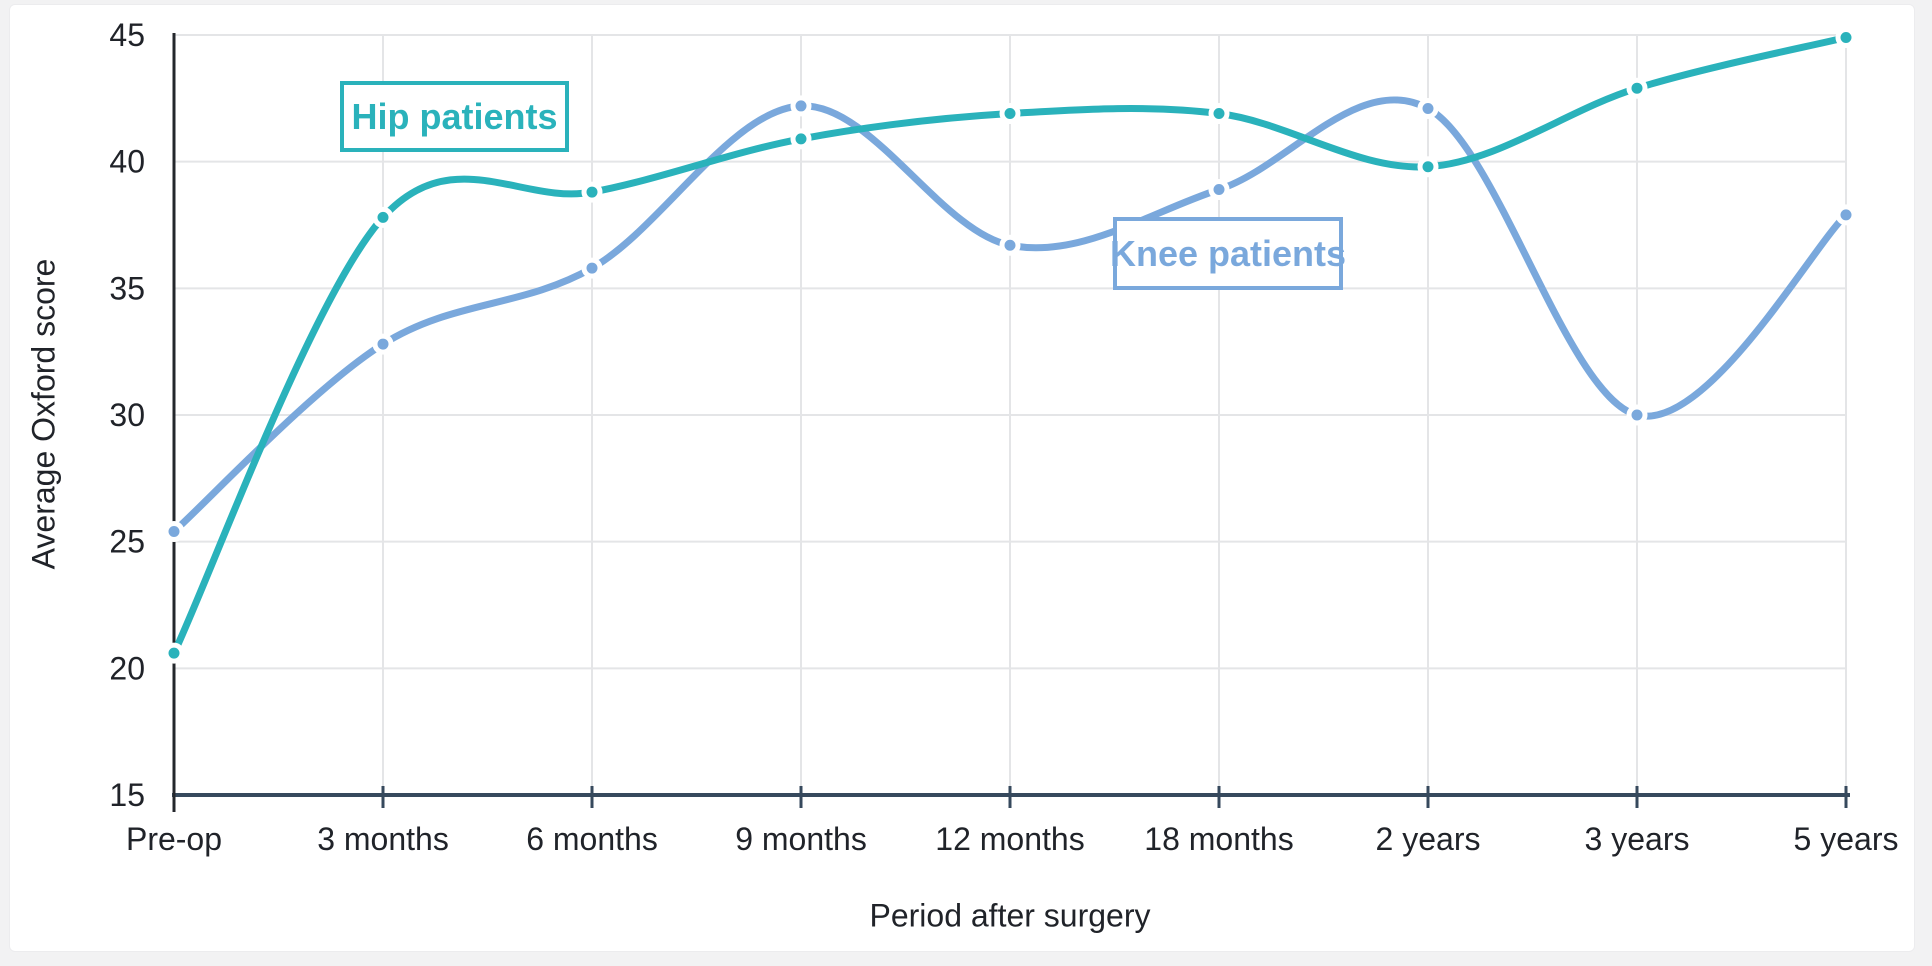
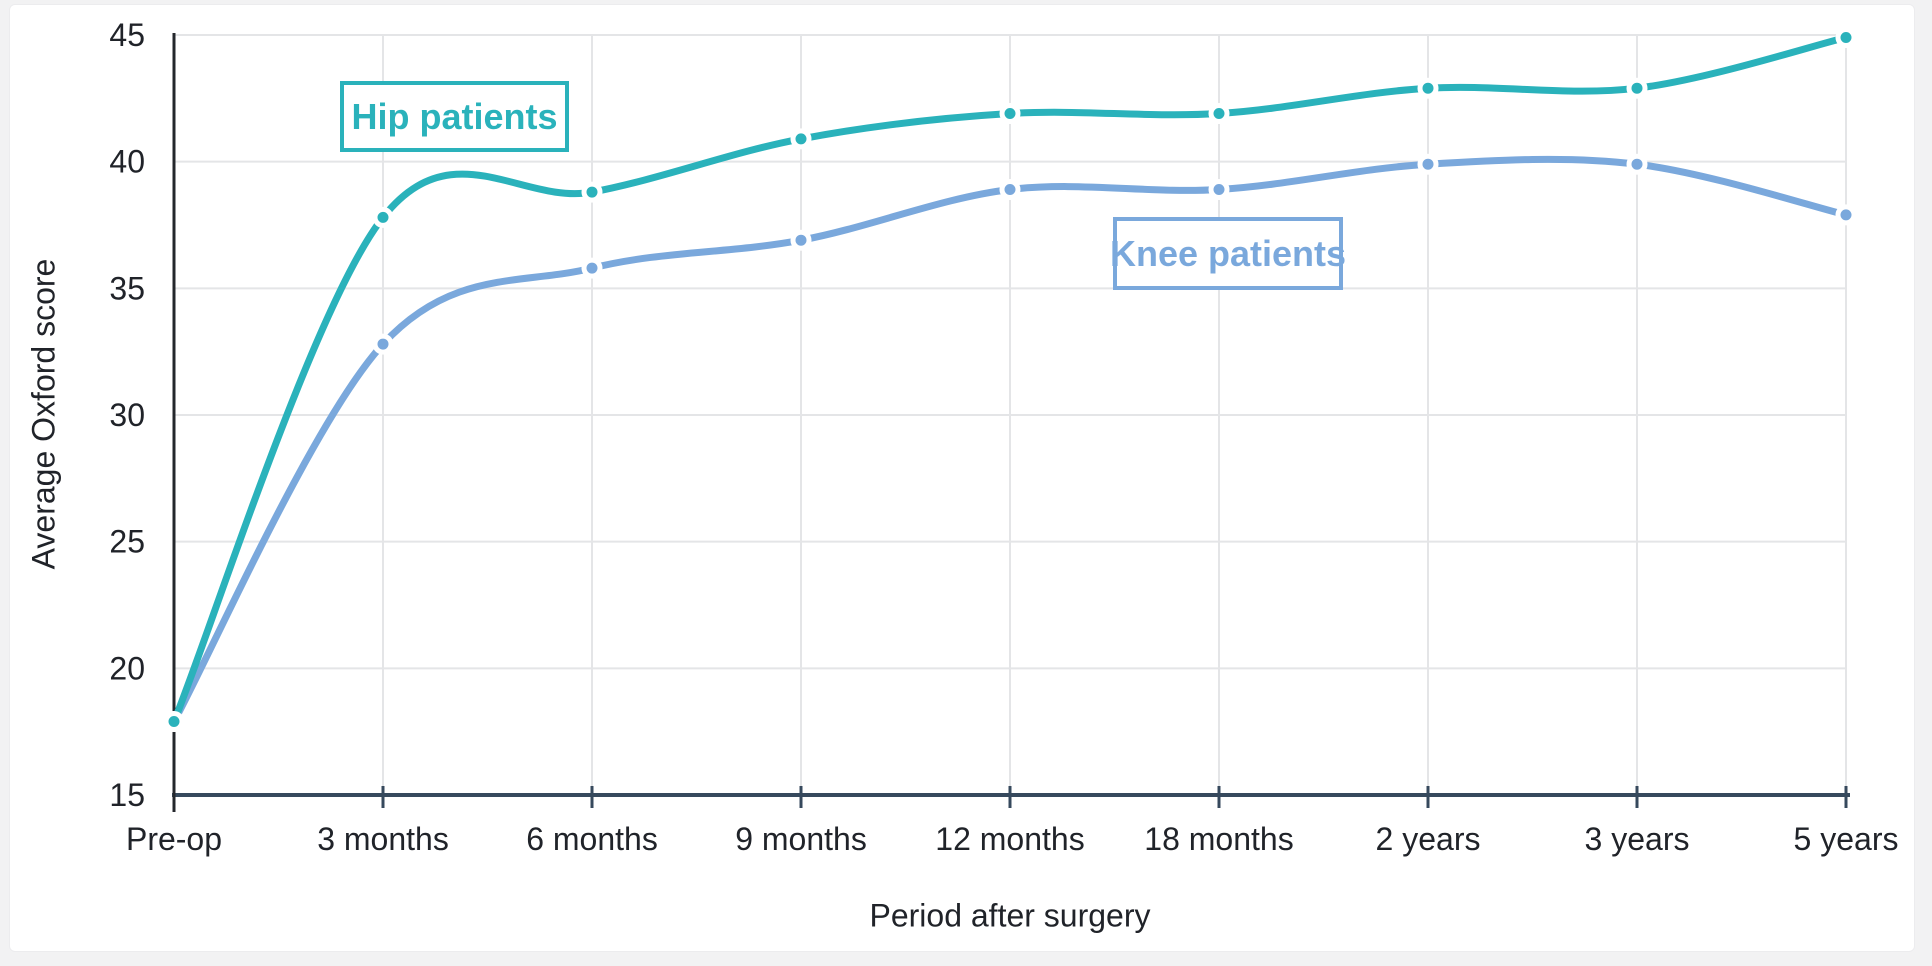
Hip patients/Pre-op: 20.6 -> 17.9
Knee patients/Pre-op: 25.4 -> 17.9
Knee patients/9 months: 42.2 -> 36.9
Knee patients/12 months: 36.7 -> 38.9
Hip patients/2 years: 39.8 -> 42.9
Knee patients/2 years: 42.1 -> 39.9
Knee patients/3 years: 30.0 -> 39.9
